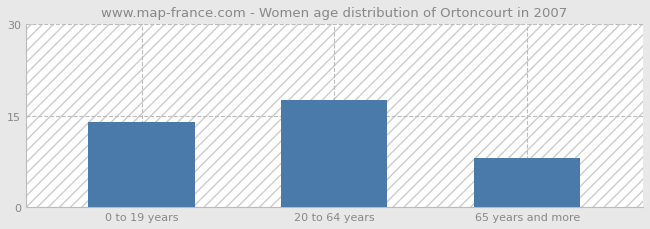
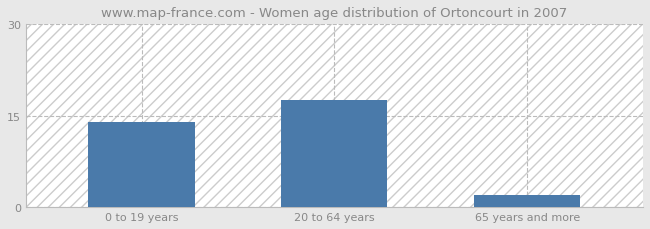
65 years and more: 8.0 -> 2.0
